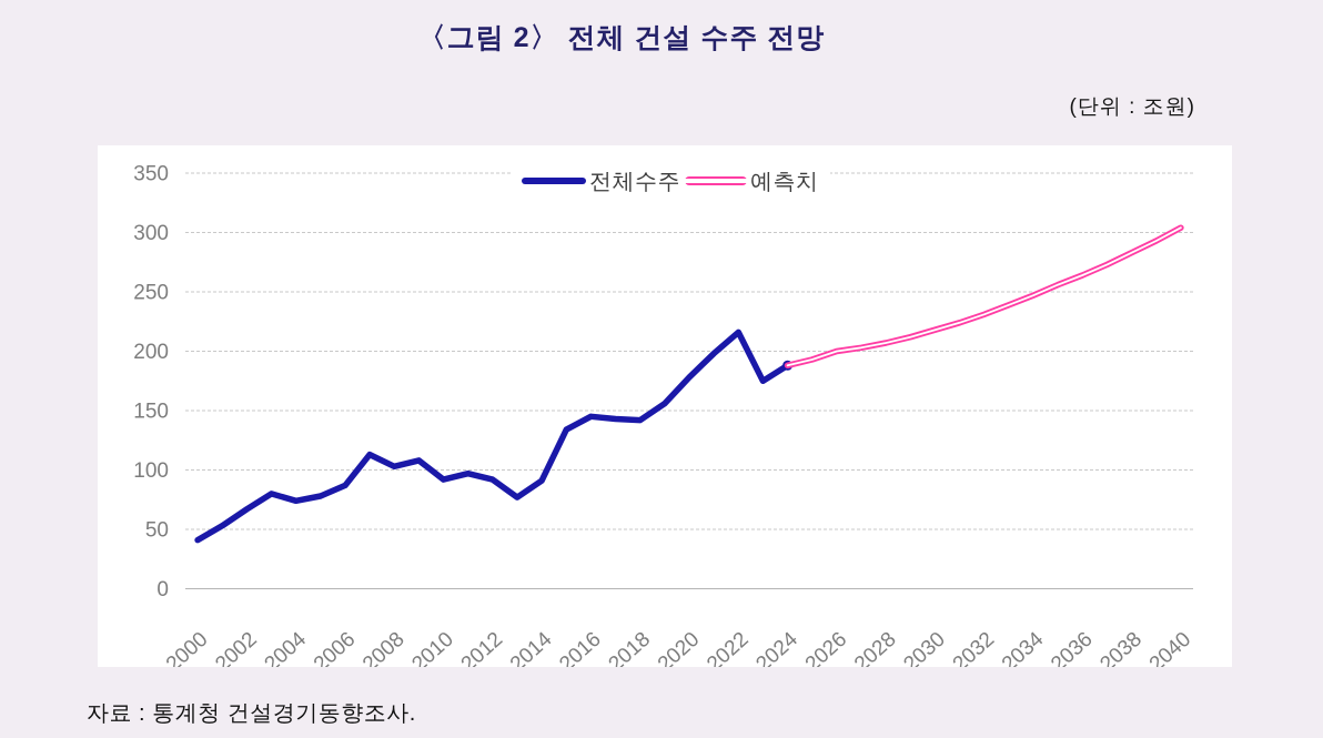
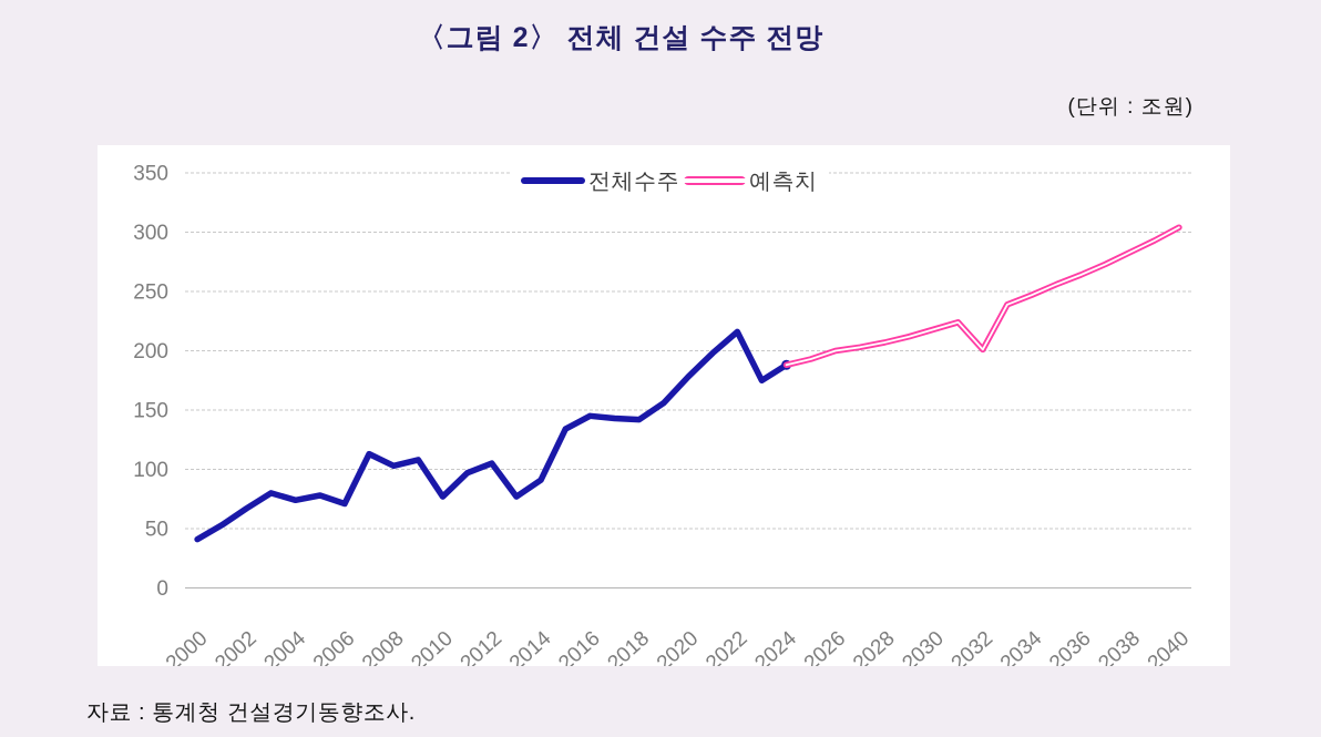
전체수주/2006: 87 -> 71
전체수주/2010: 92 -> 77
전체수주/2012: 92 -> 105
예측치/2032: 231 -> 201
